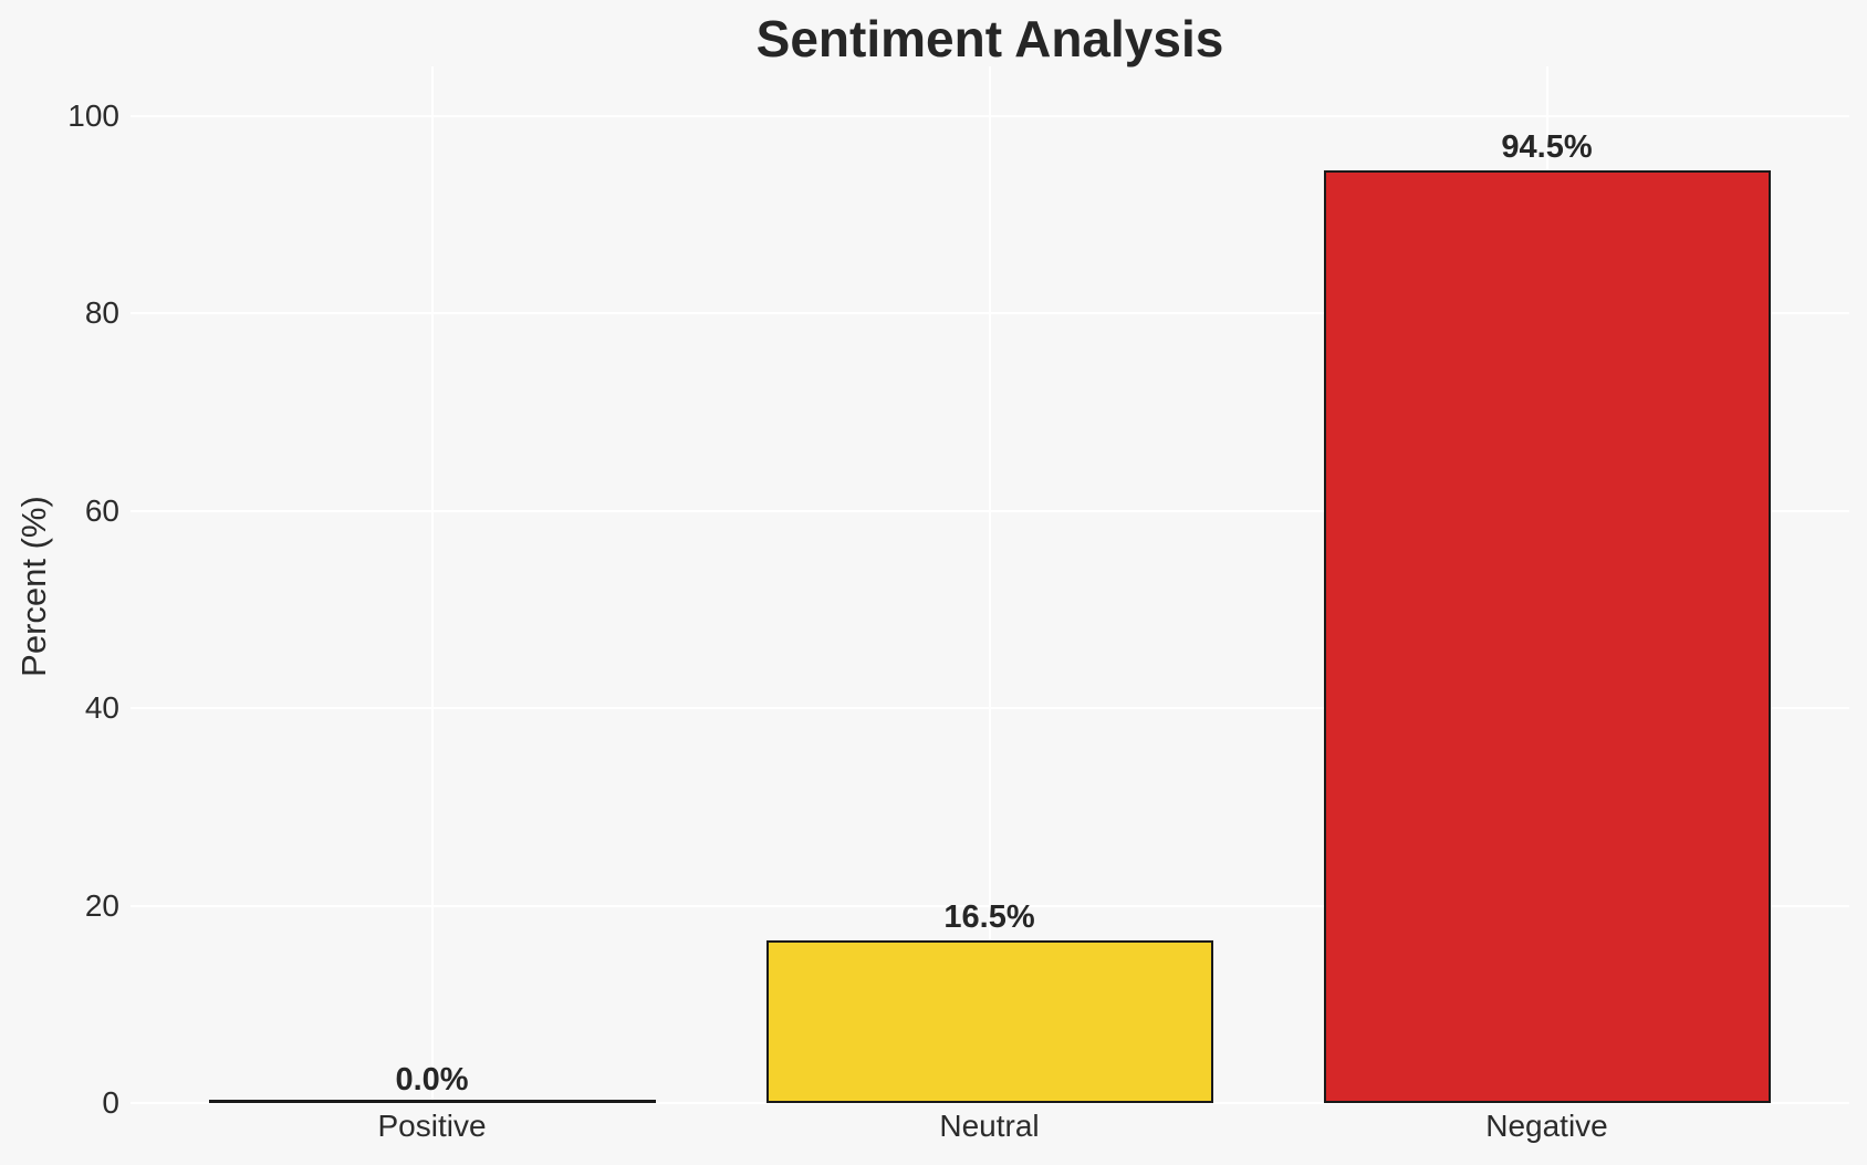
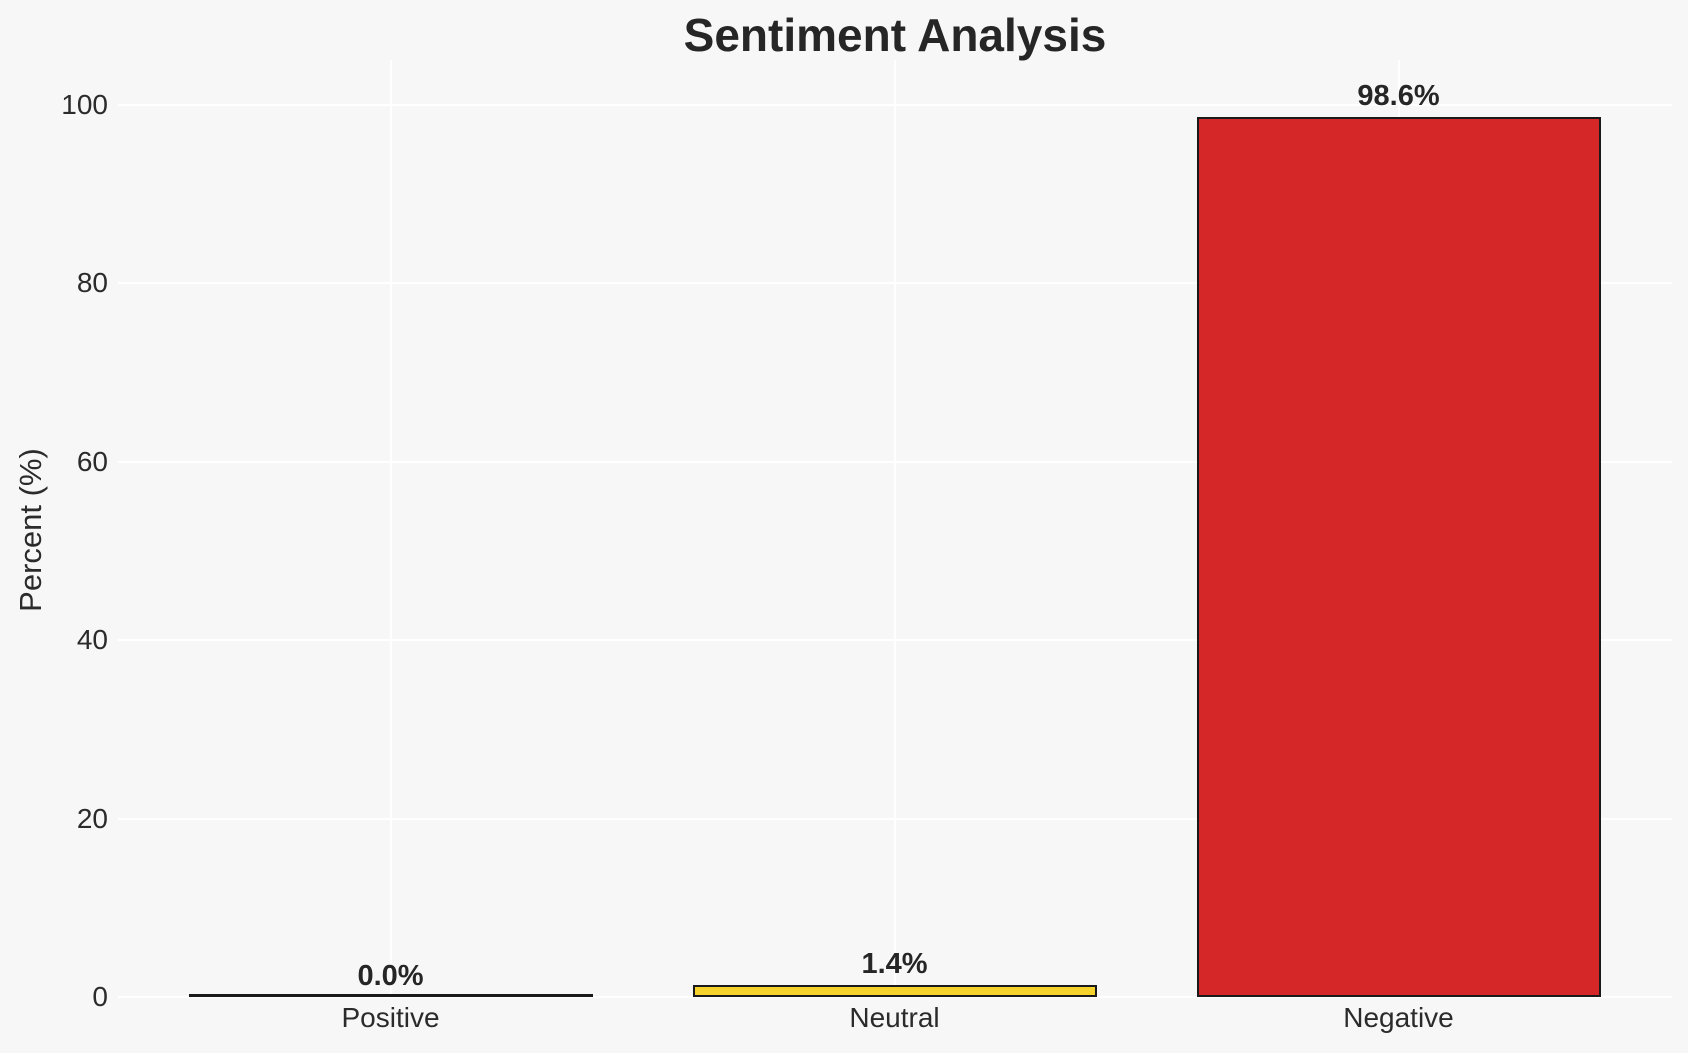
Neutral: 16.5% -> 1.4%
Negative: 94.5% -> 98.6%
